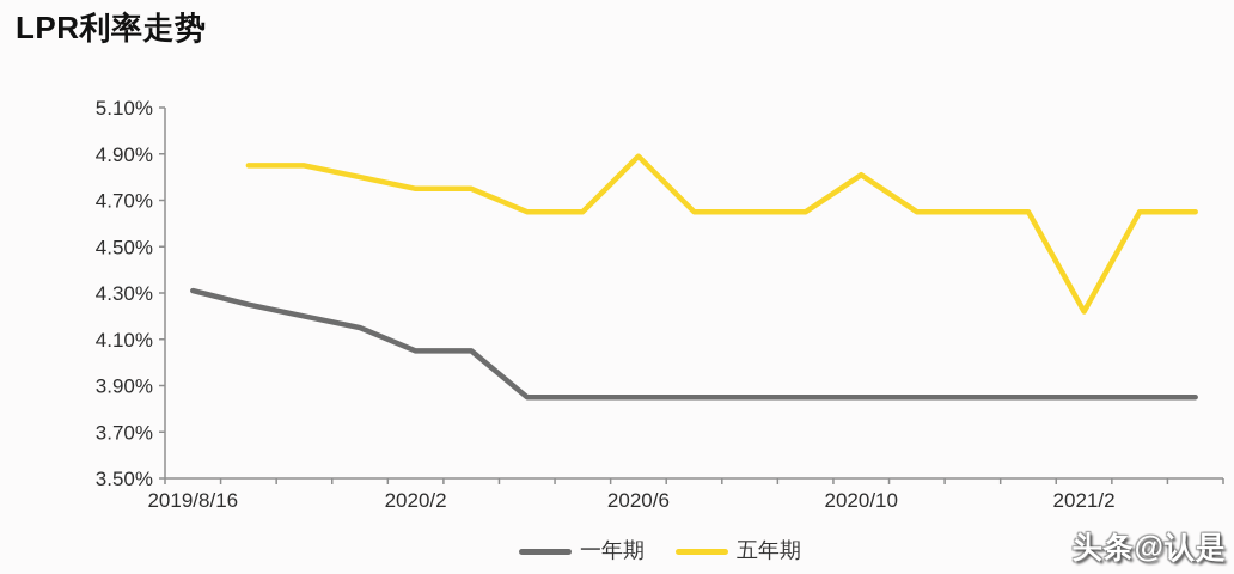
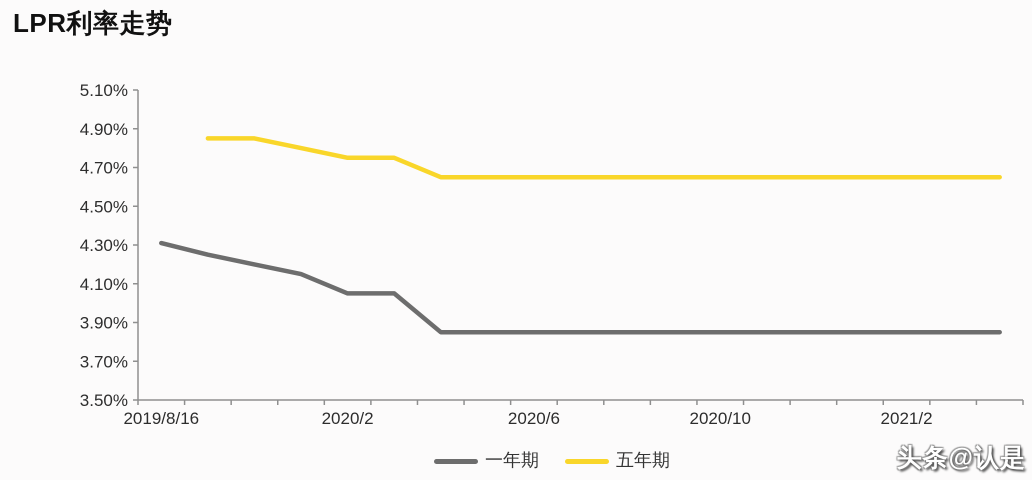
五年期/2020/6: 4.89% -> 4.65%
五年期/2020/10: 4.81% -> 4.65%
五年期/2021/2: 4.22% -> 4.65%
